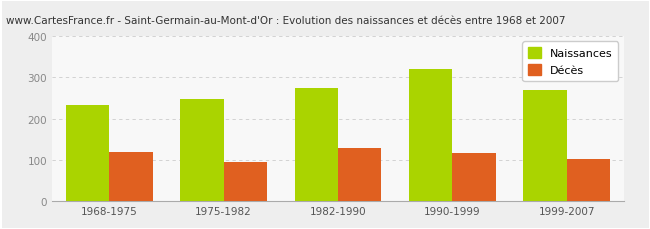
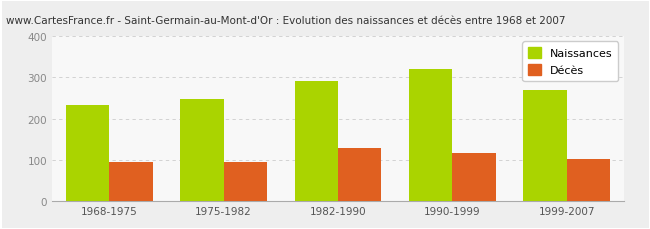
Décès/1968-1975: 120 -> 95
Naissances/1982-1990: 275 -> 291
